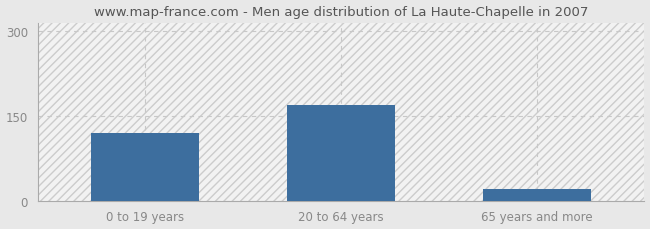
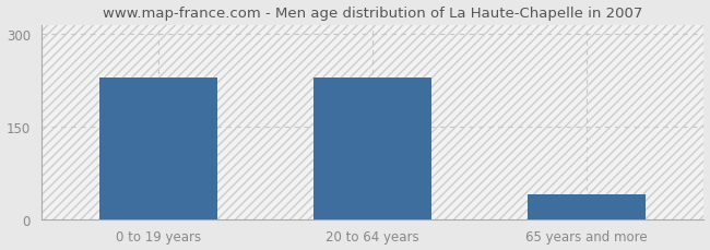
0 to 19 years: 120 -> 230
20 to 64 years: 170 -> 230
65 years and more: 20 -> 40
